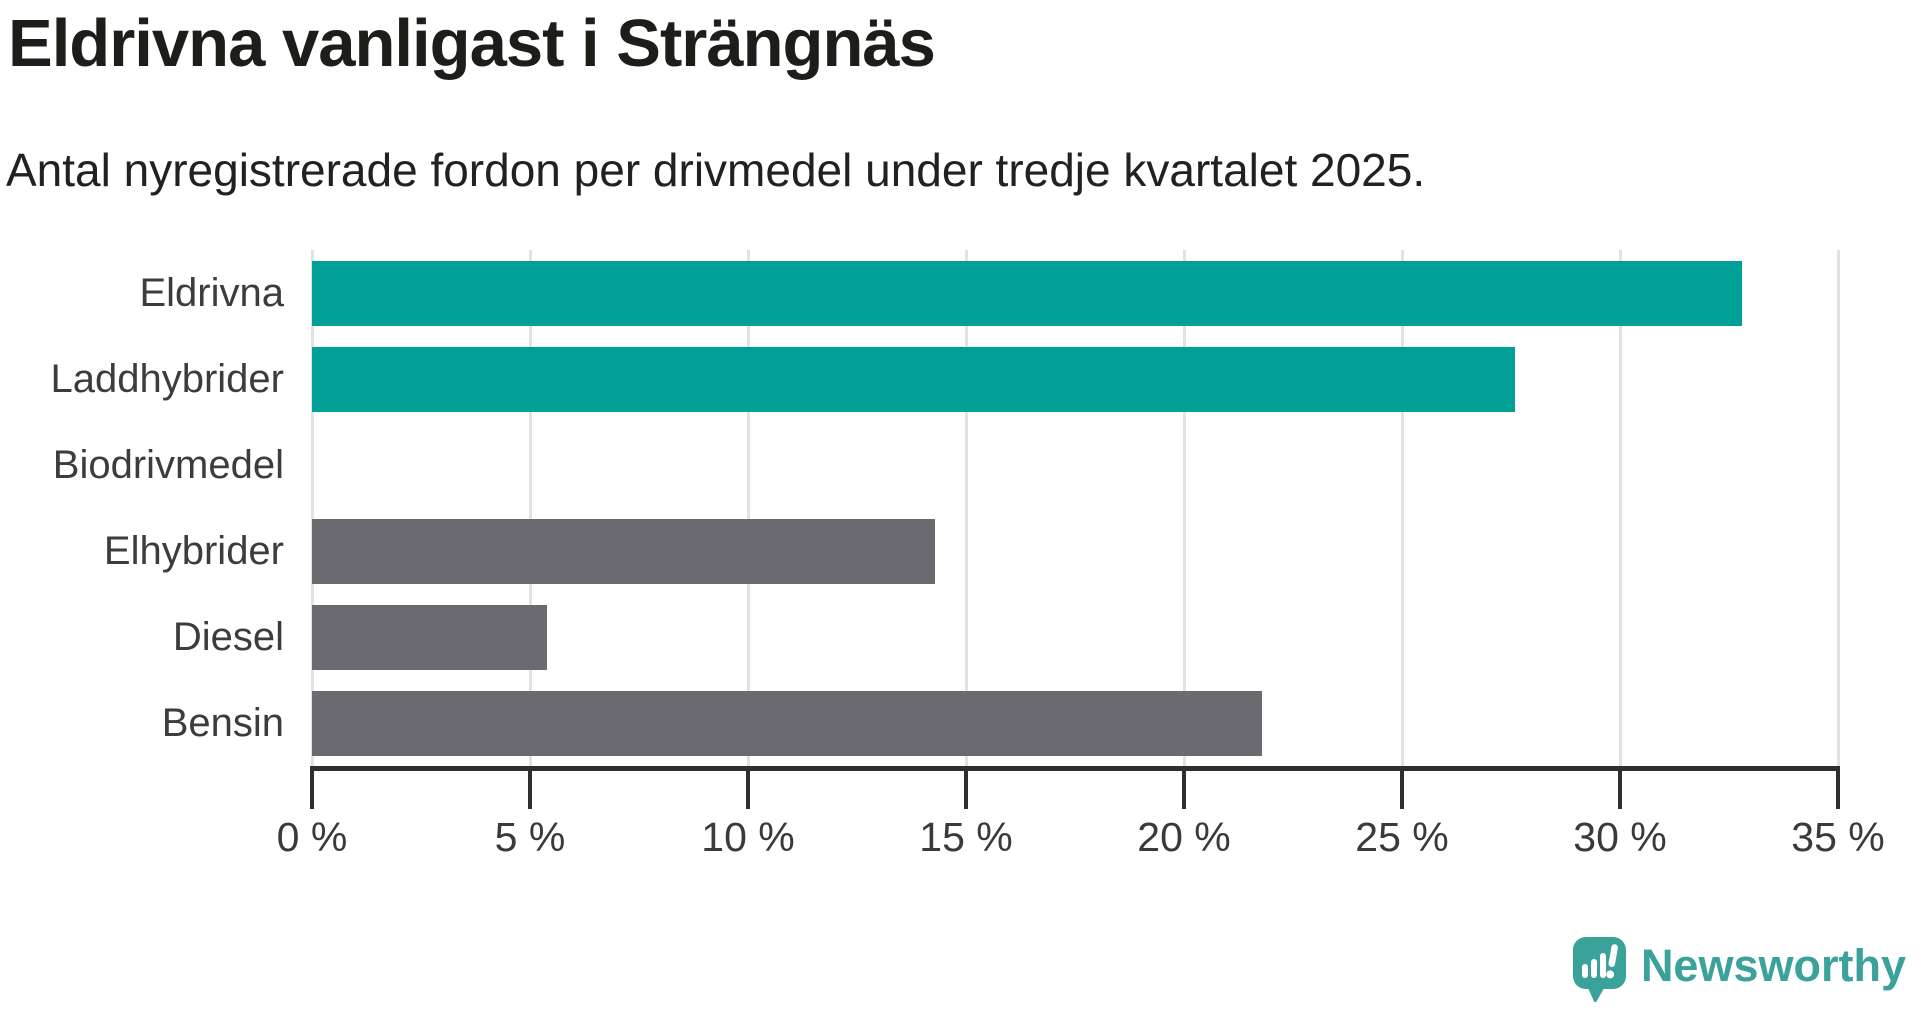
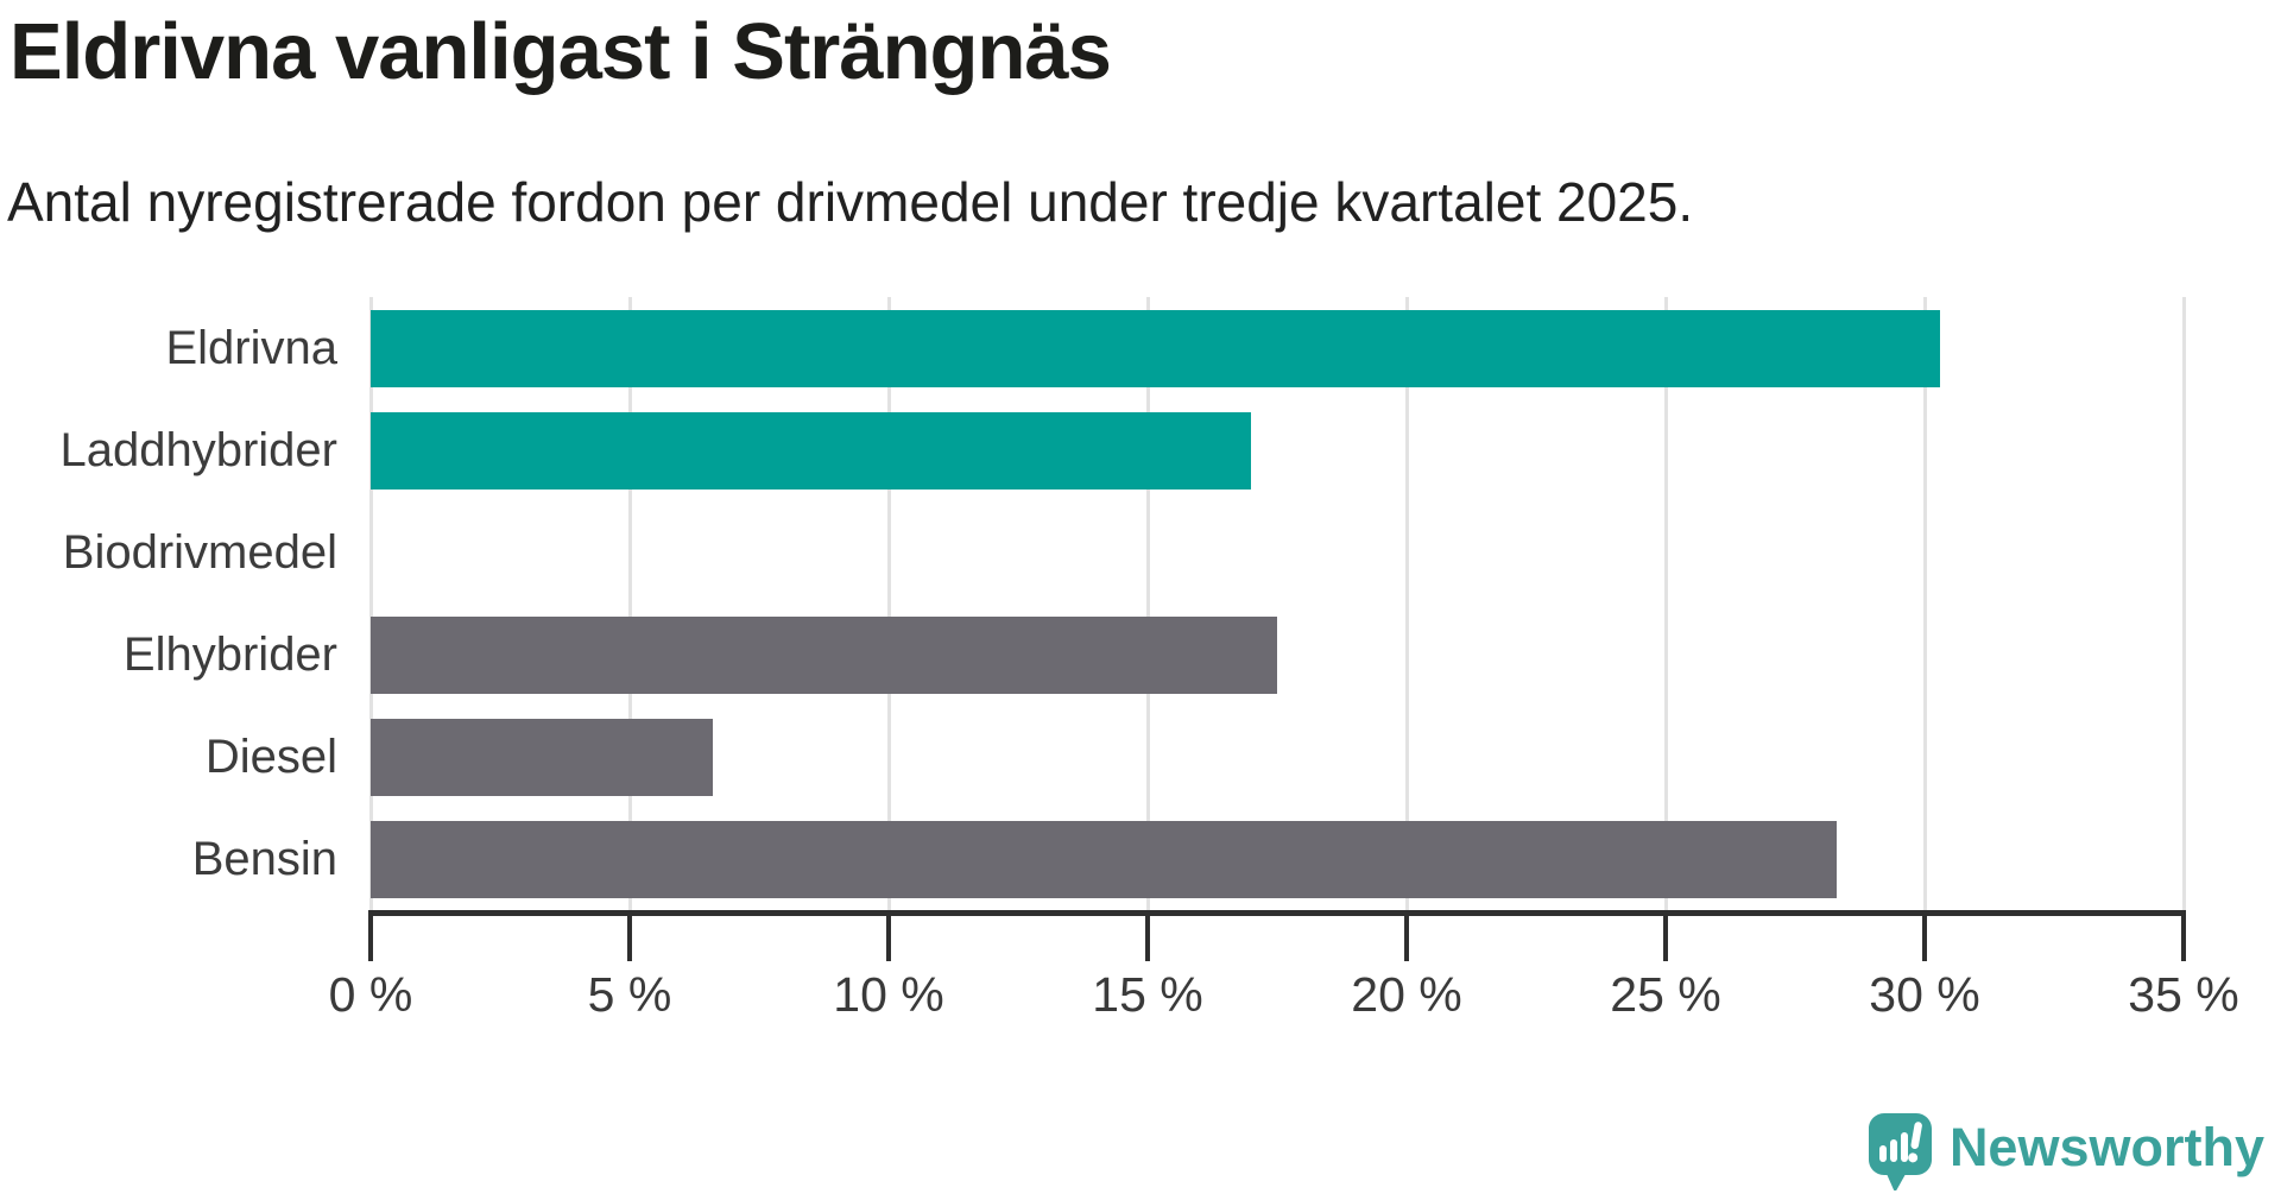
Eldrivna: 32.8% -> 30.3%
Laddhybrider: 27.6% -> 17.0%
Elhybrider: 14.3% -> 17.5%
Diesel: 5.4% -> 6.6%
Bensin: 21.8% -> 28.3%
